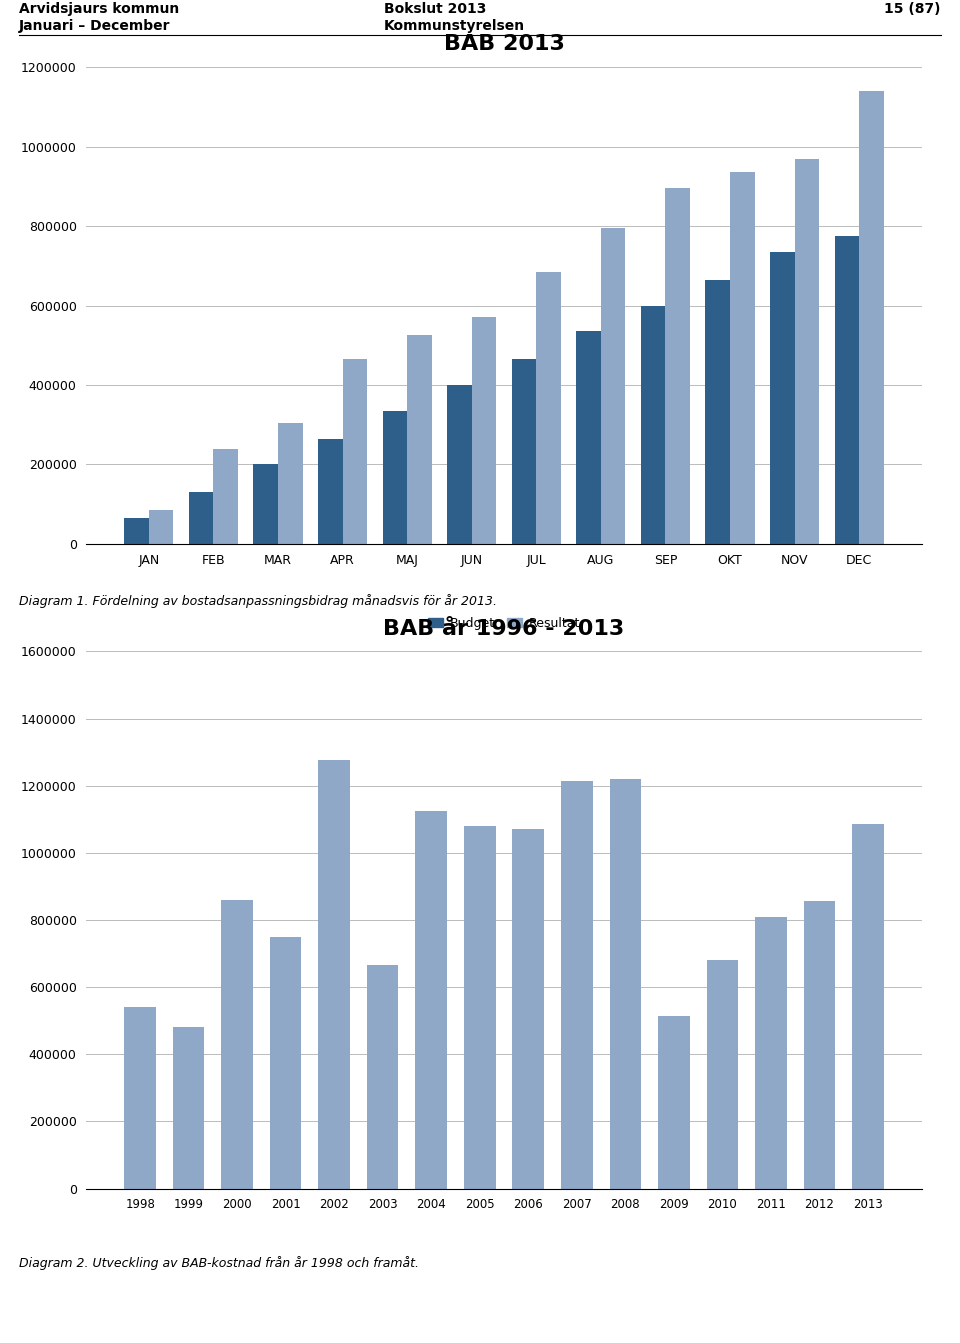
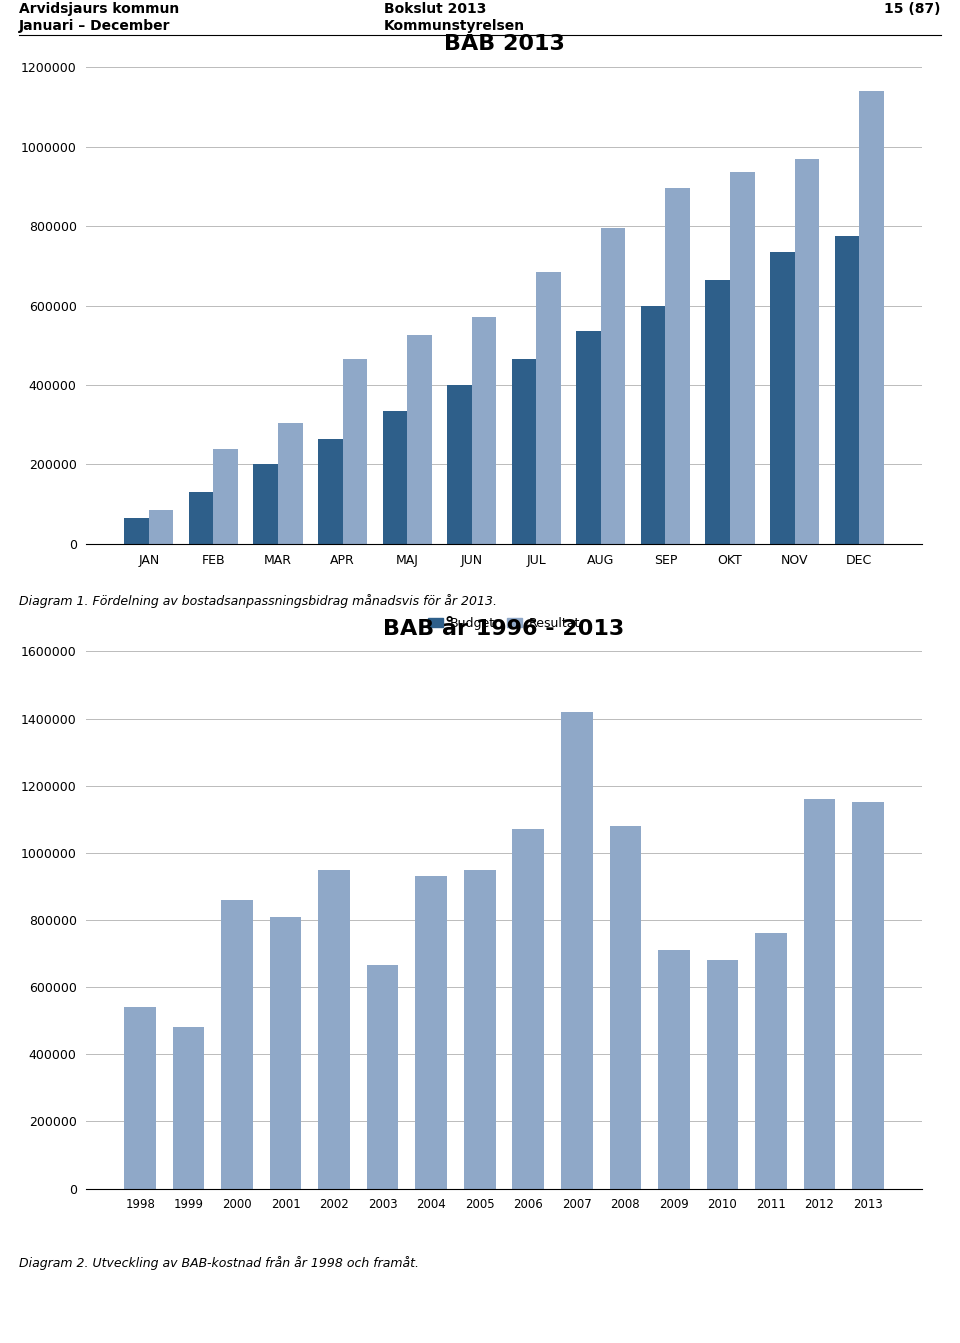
BAB år 1996 - 2013/2001: 750000 -> 810000
BAB år 1996 - 2013/2002: 1275000 -> 950000
BAB år 1996 - 2013/2004: 1125000 -> 930000
BAB år 1996 - 2013/2005: 1080000 -> 950000
BAB år 1996 - 2013/2007: 1215000 -> 1420000
BAB år 1996 - 2013/2008: 1220000 -> 1080000
BAB år 1996 - 2013/2009: 515000 -> 710000
BAB år 1996 - 2013/2011: 810000 -> 760000
BAB år 1996 - 2013/2012: 855000 -> 1160000
BAB år 1996 - 2013/2013: 1085000 -> 1150000
